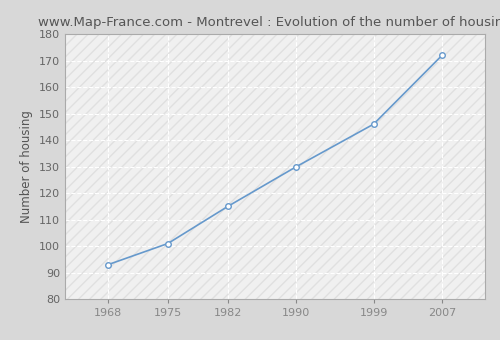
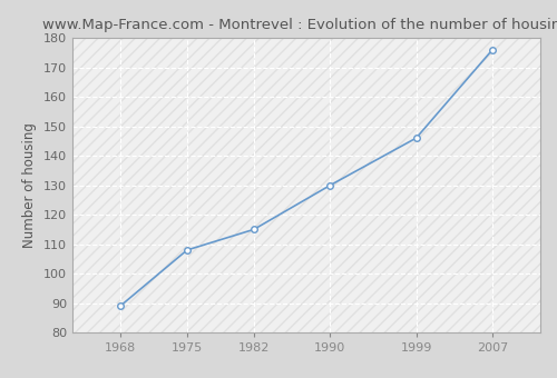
1968: 93 -> 89
1975: 101 -> 108
2007: 172 -> 176
